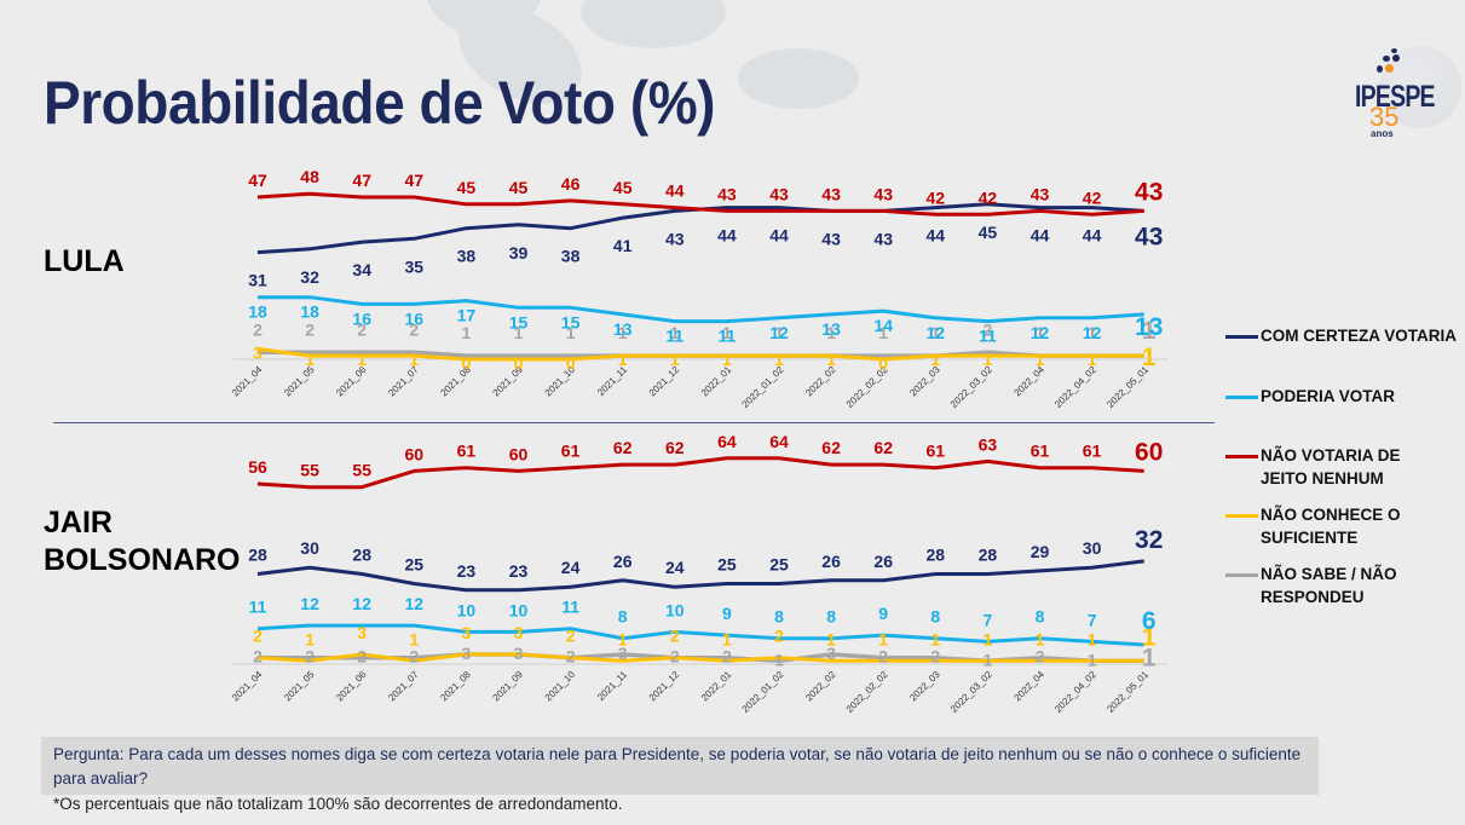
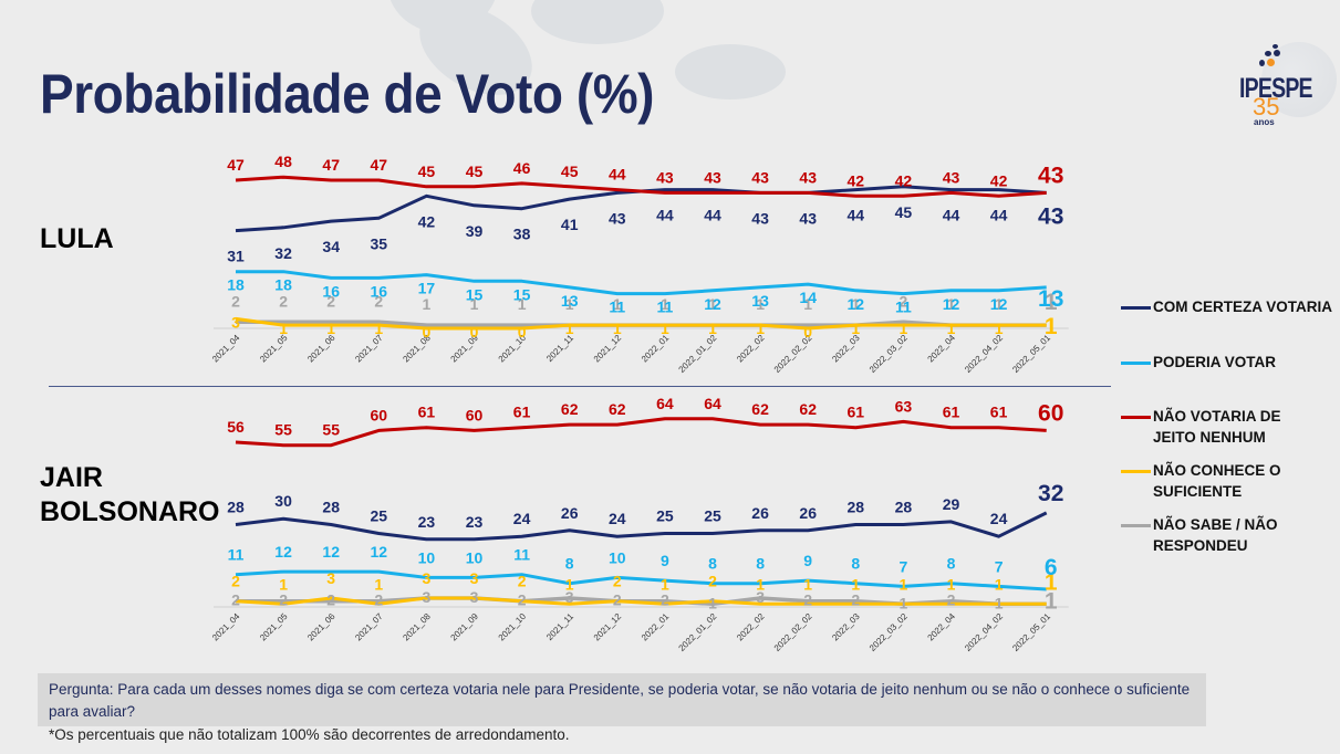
LULA/COM CERTEZA VOTARIA/2021_08: 38 -> 42
JAIR BOLSONARO/COM CERTEZA VOTARIA/2022_04_02: 30 -> 24
